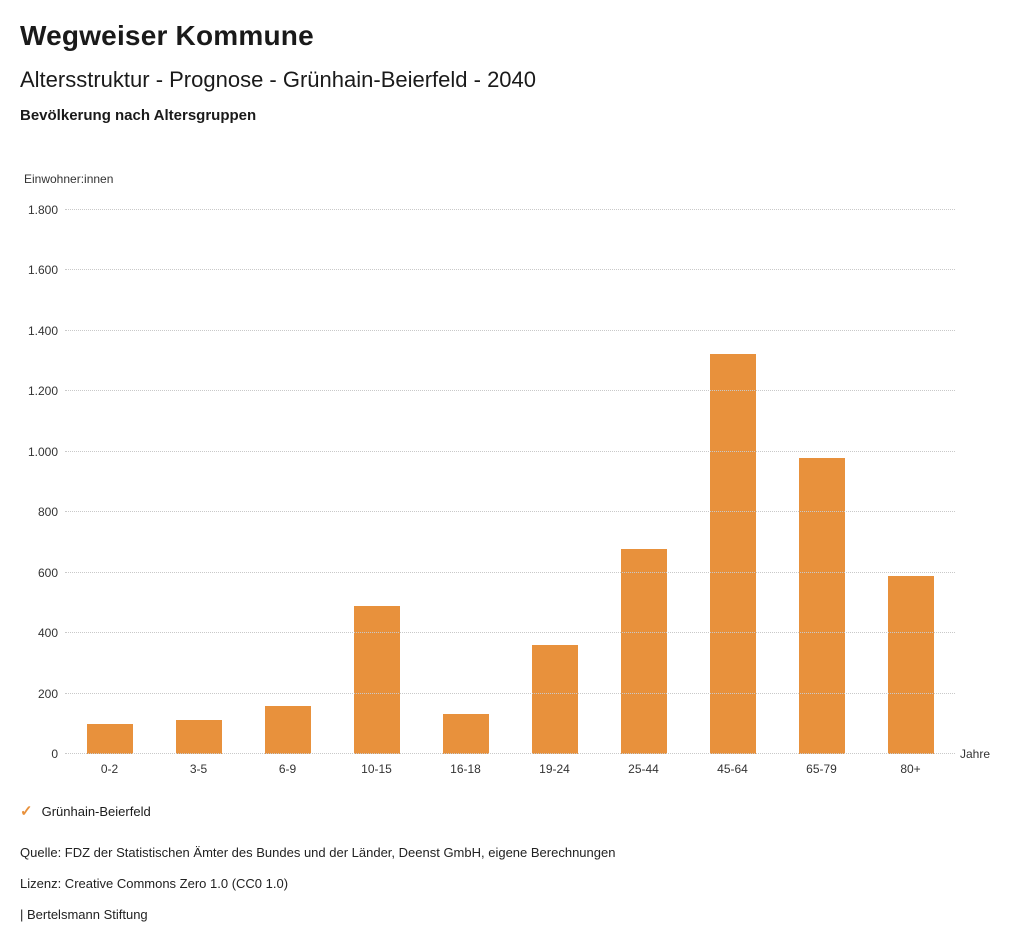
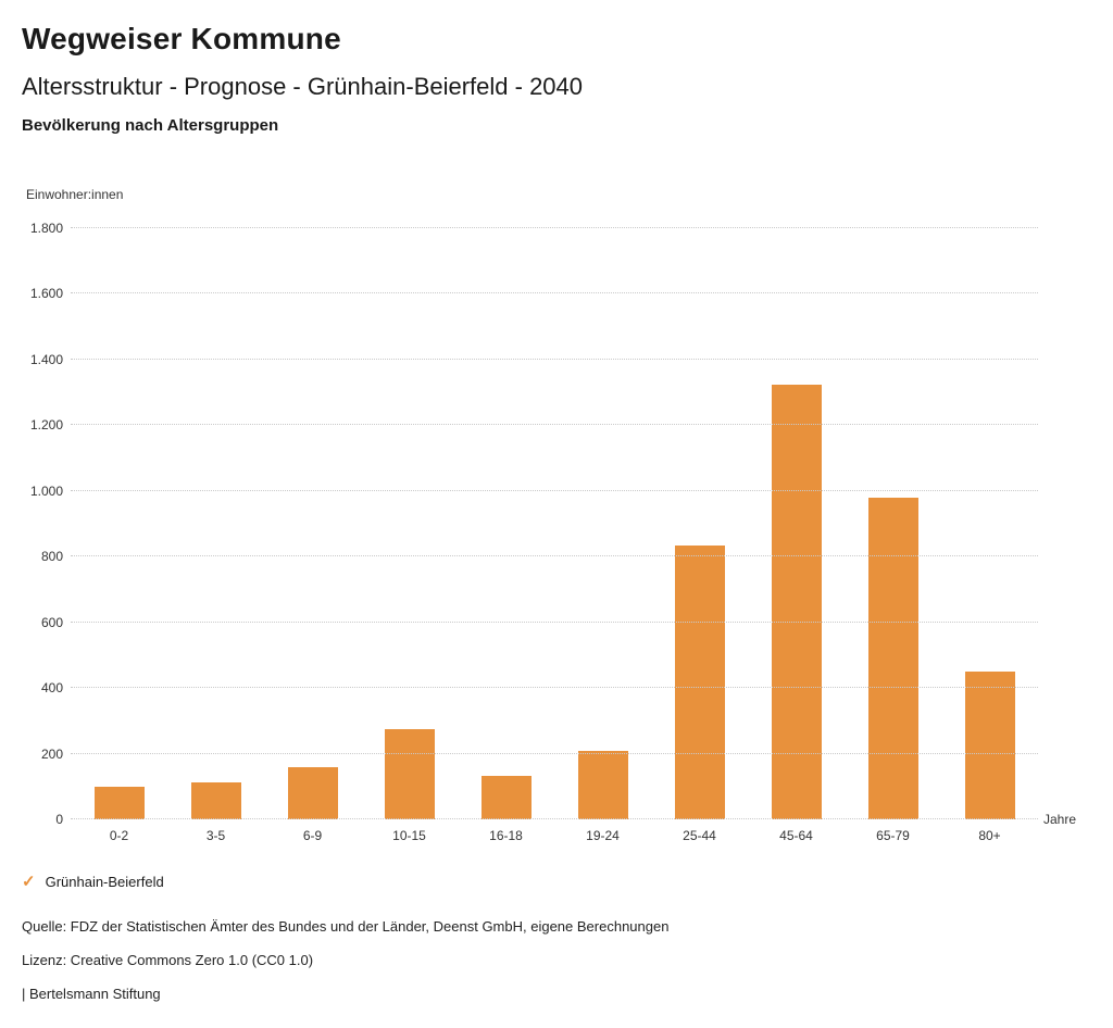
10-15: 490 -> 280
19-24: 360 -> 210
25-44: 680 -> 840
80+: 590 -> 450
